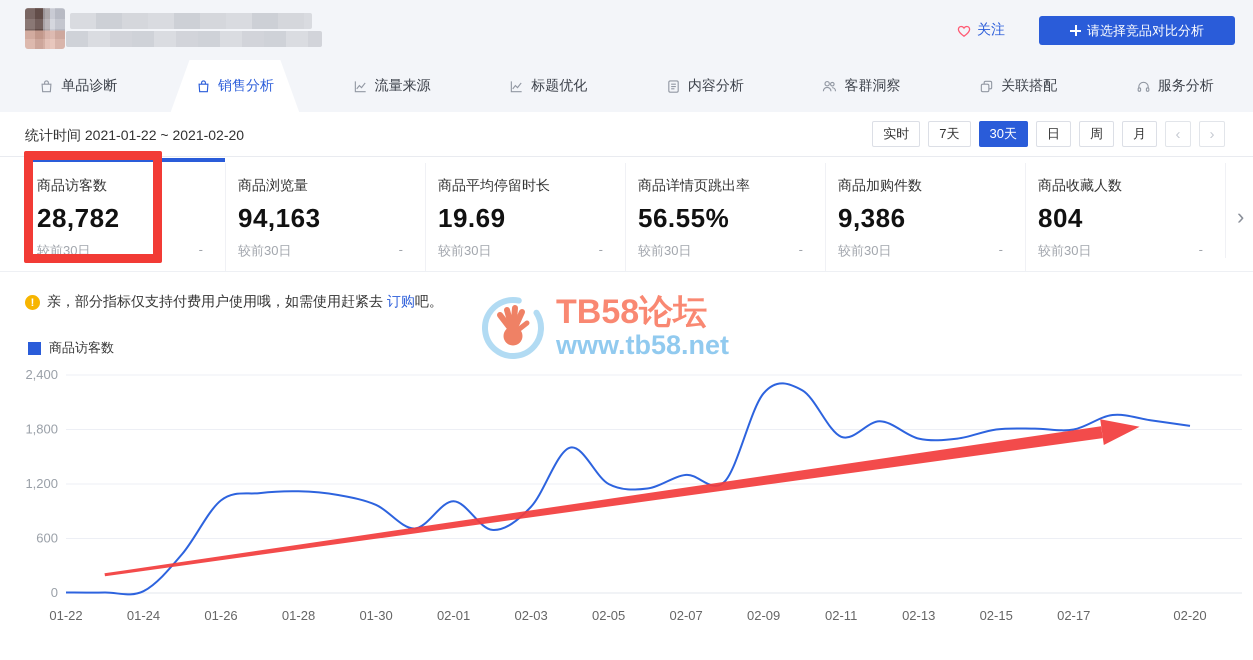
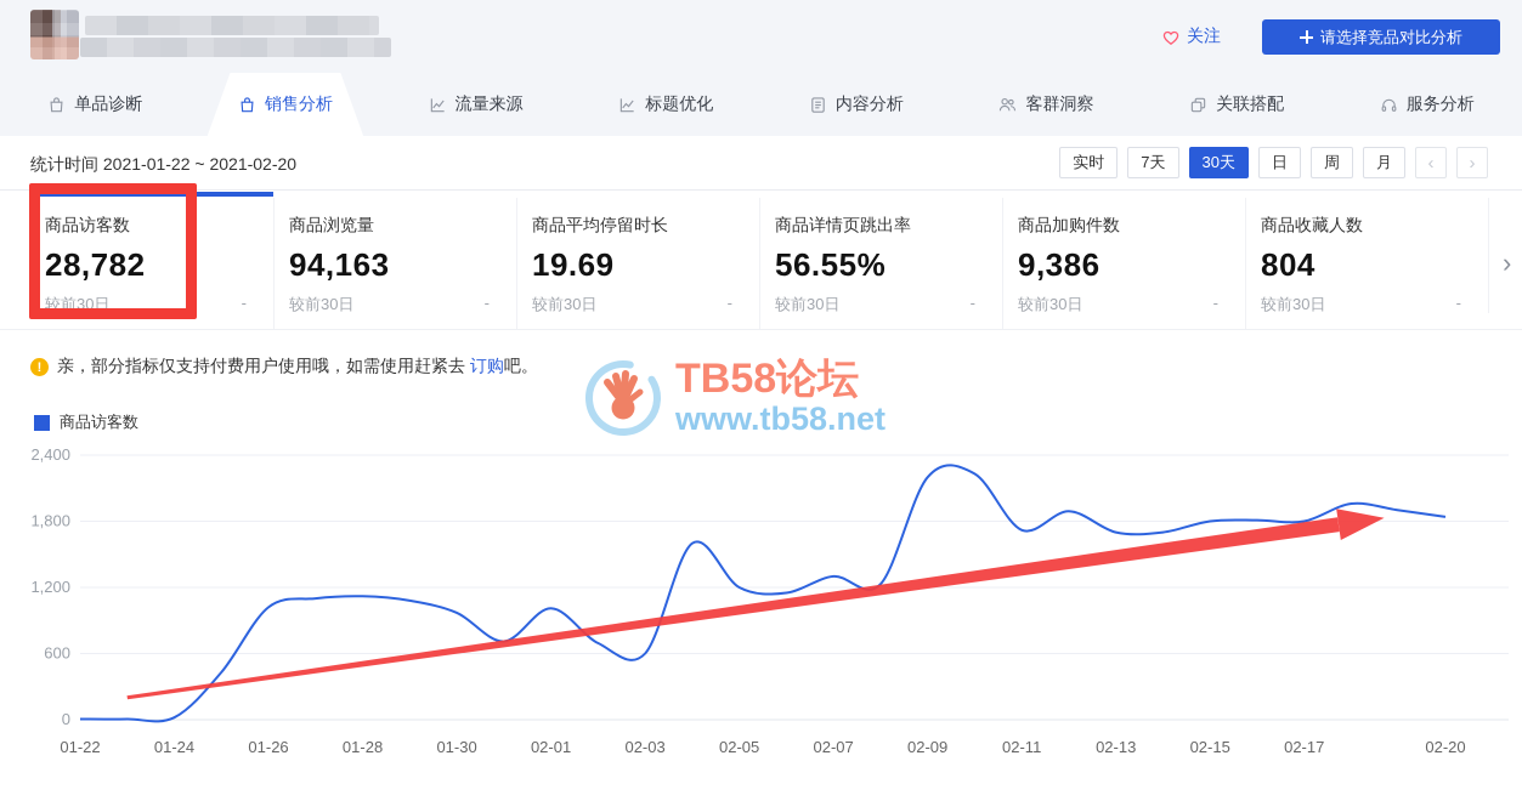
02-03: 1000 -> 600
